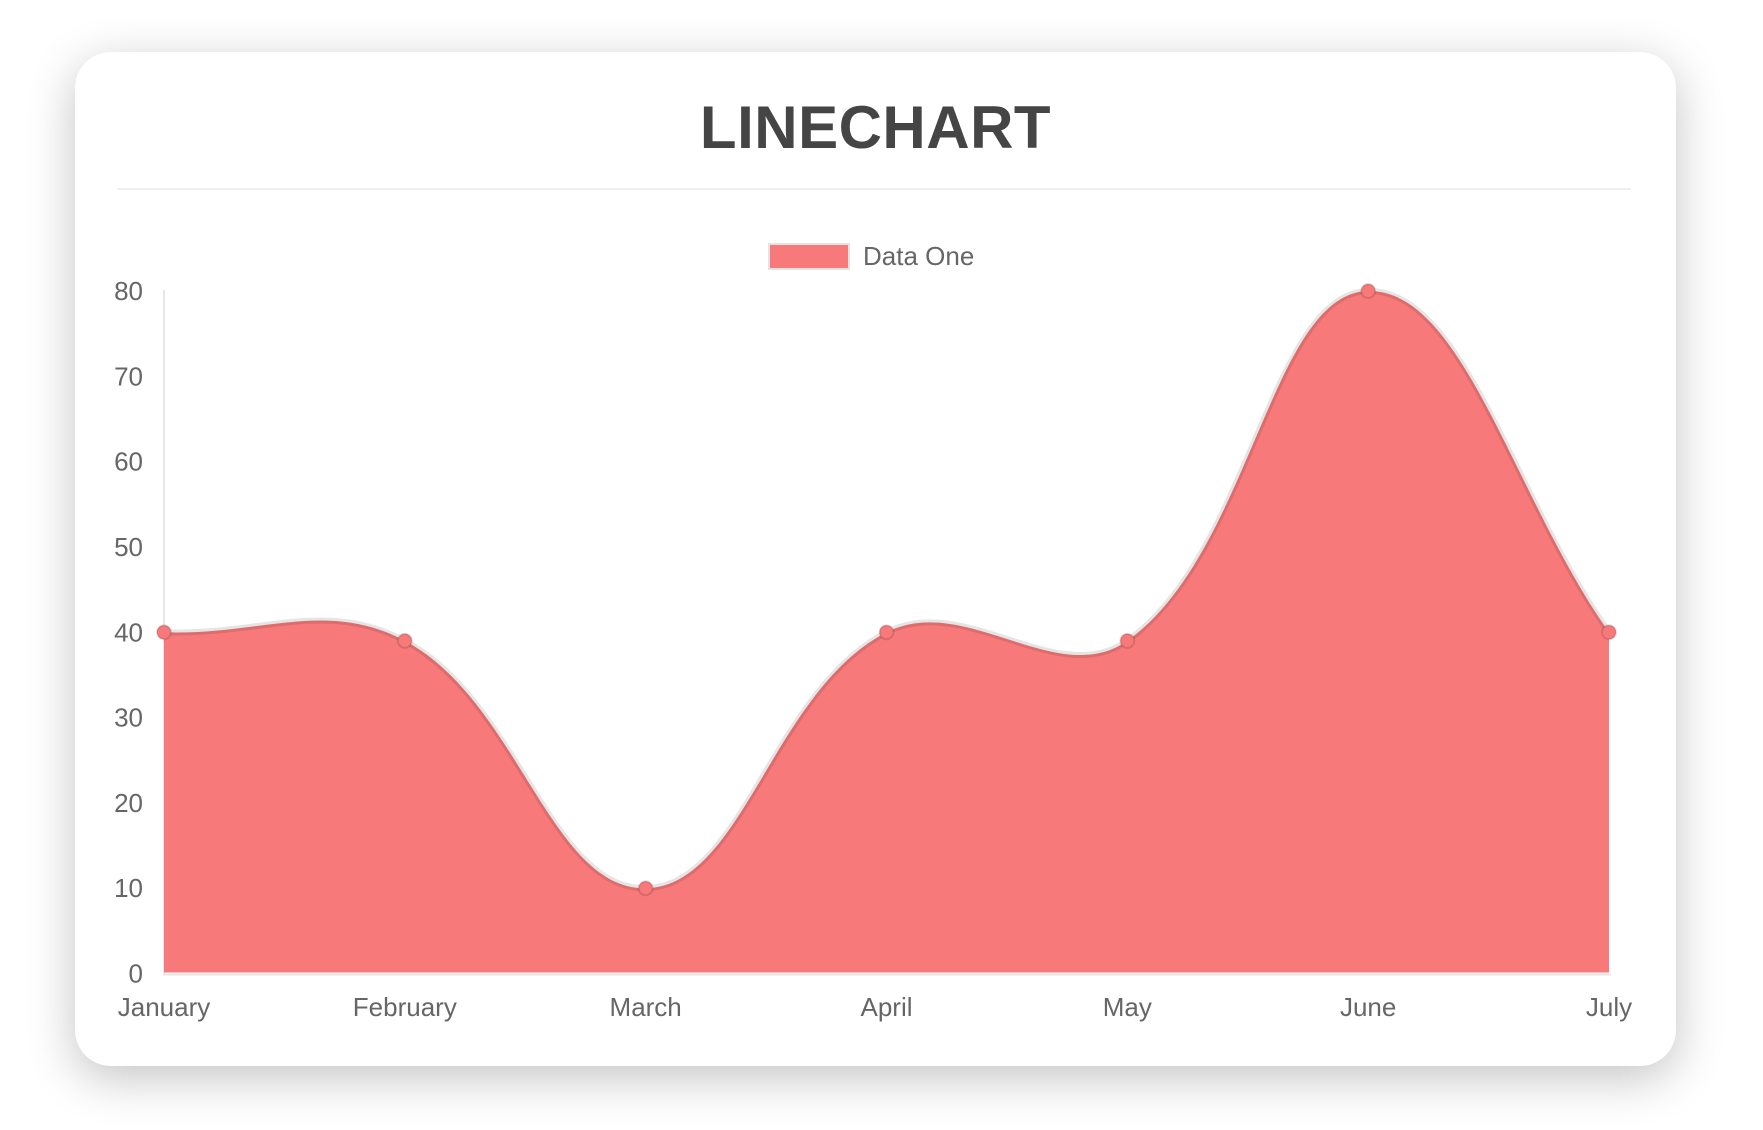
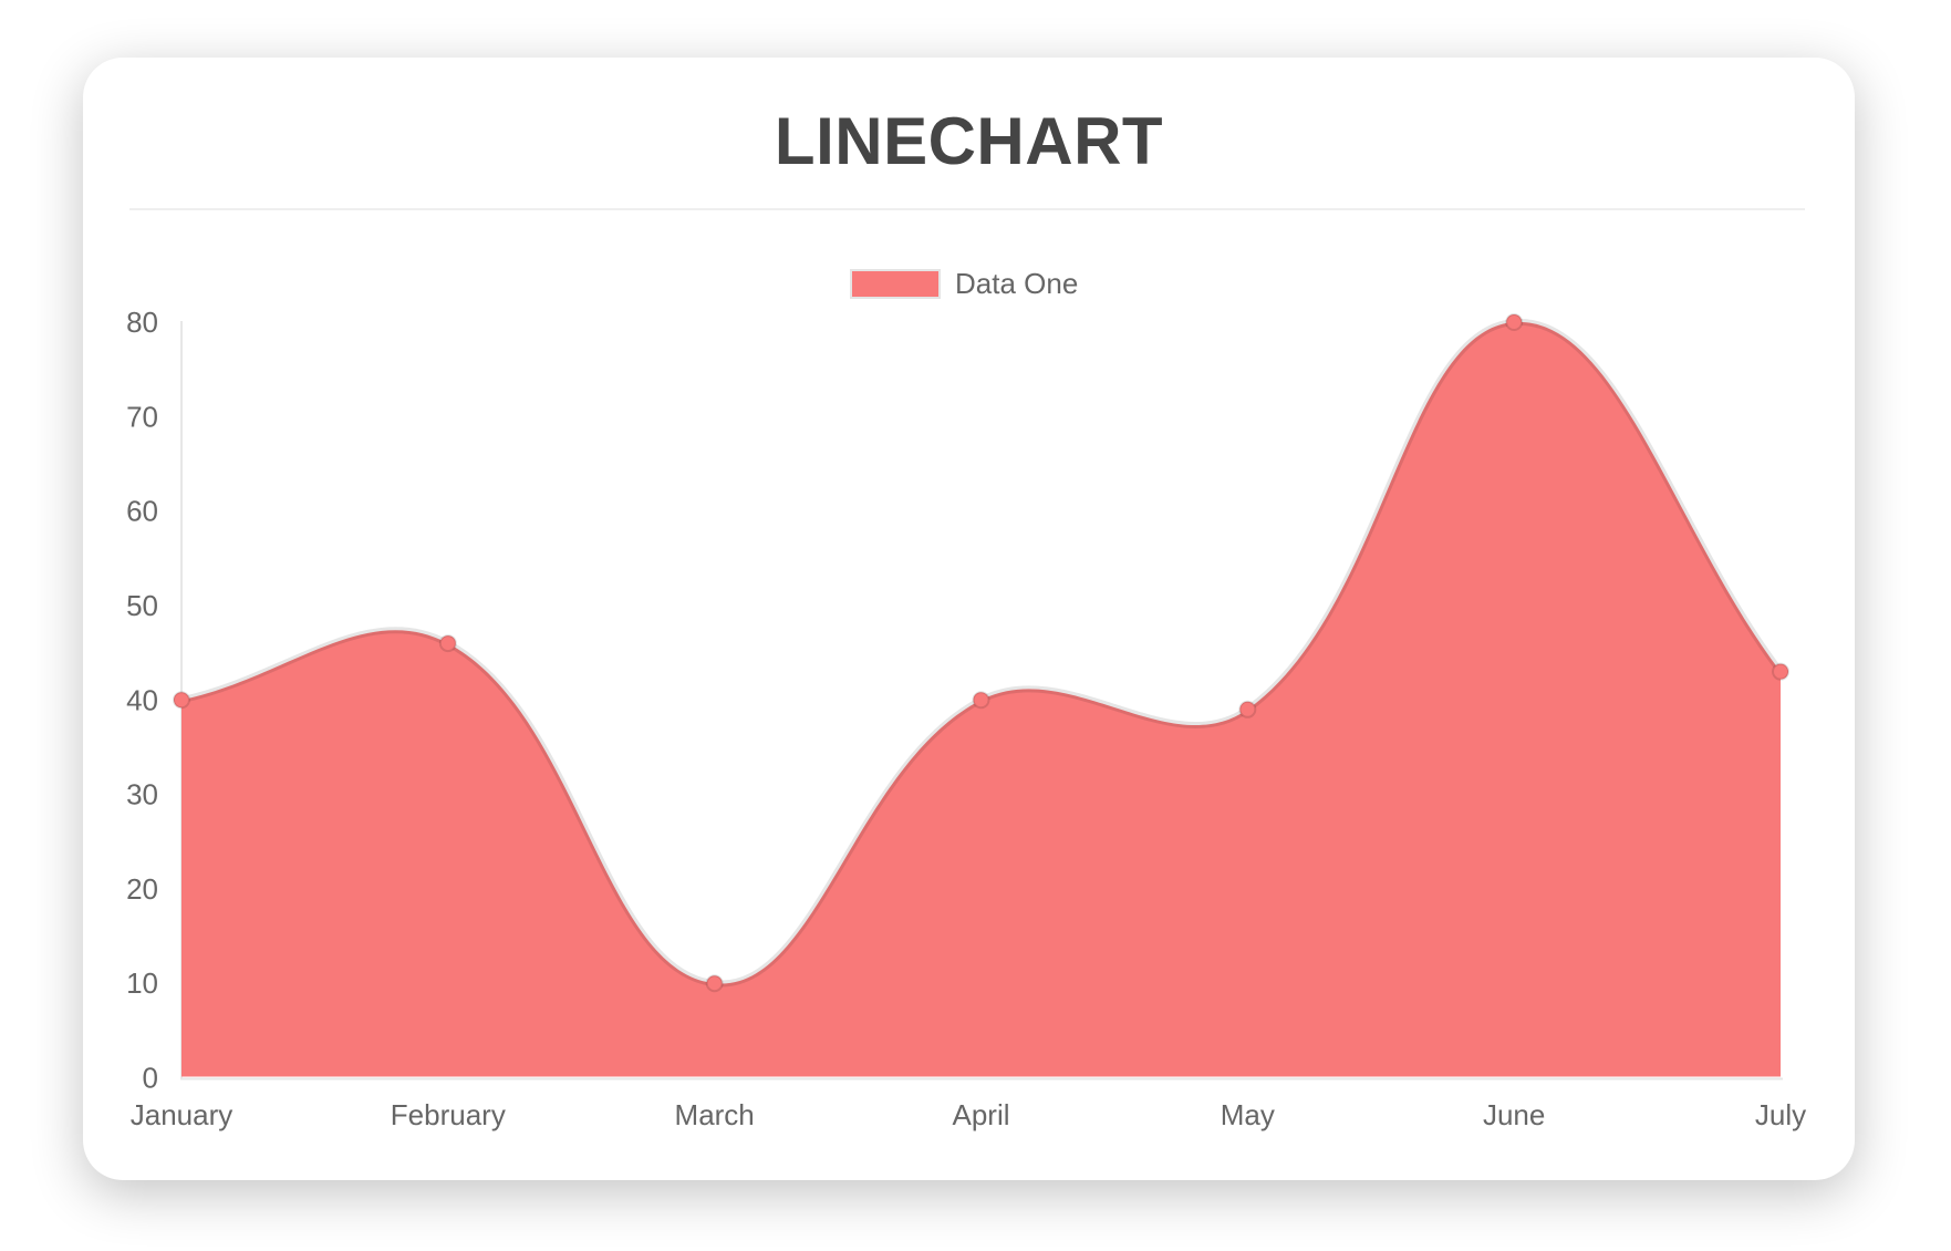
February: 39 -> 46
July: 40 -> 43
